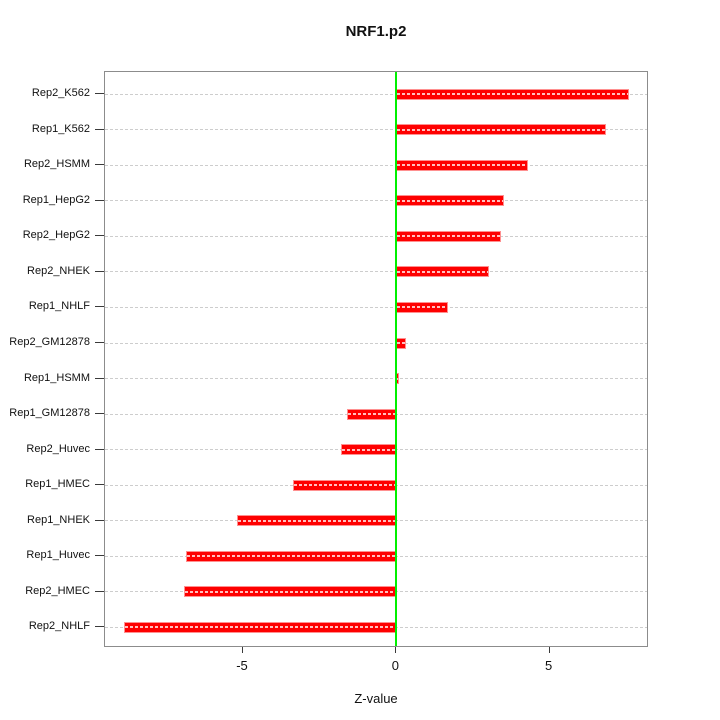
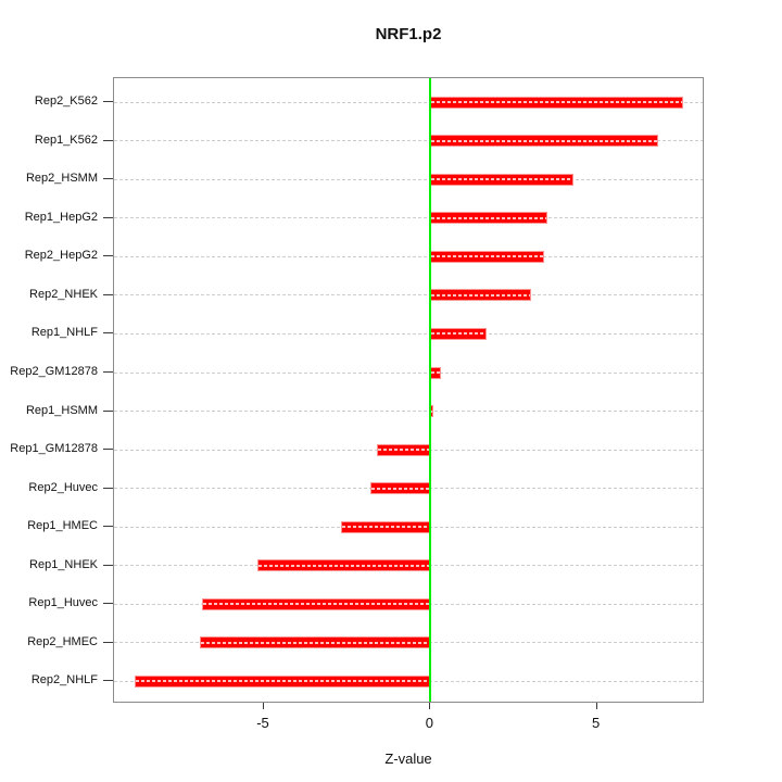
Rep1_HMEC: -3.4 -> -2.7
